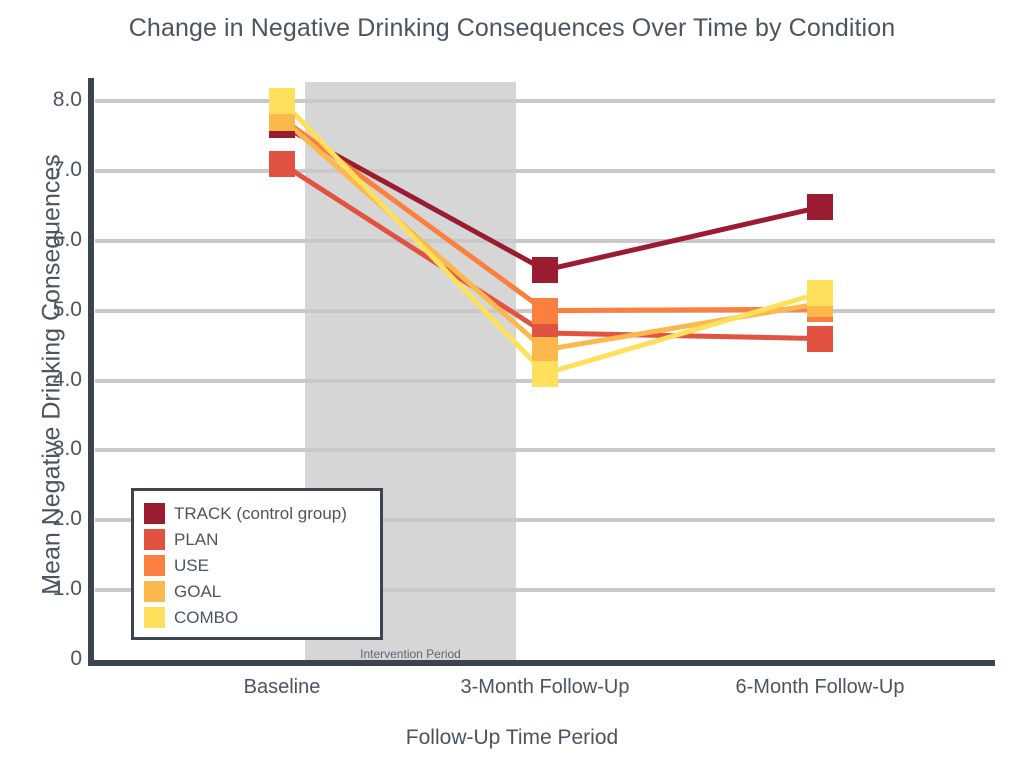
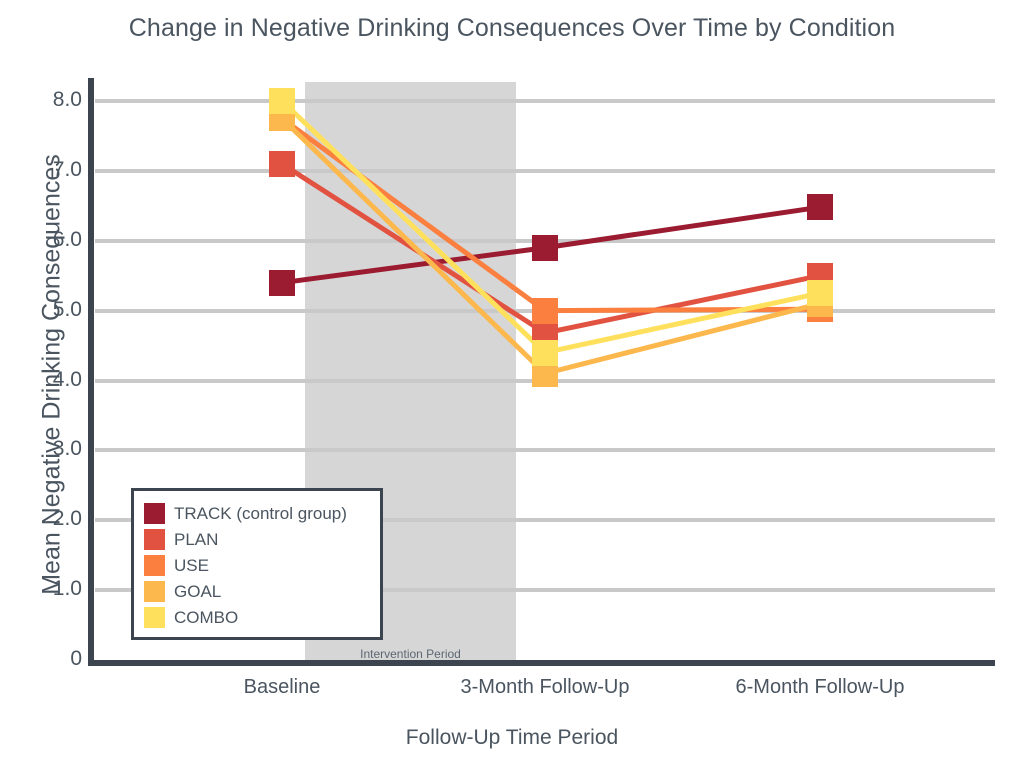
TRACK (control group)/Baseline: 7.7 -> 5.4
TRACK (control group)/3-Month Follow-Up: 5.6 -> 5.9
GOAL/3-Month Follow-Up: 4.4 -> 4.1
COMBO/3-Month Follow-Up: 4.1 -> 4.4
PLAN/6-Month Follow-Up: 4.6 -> 5.5
